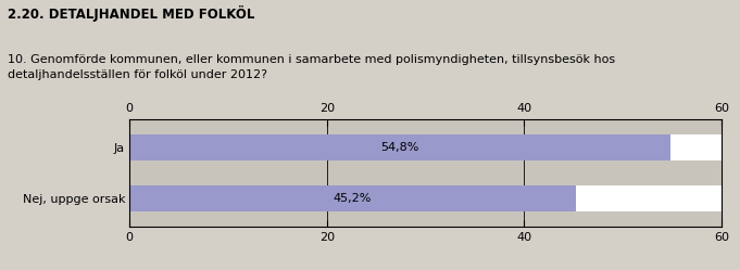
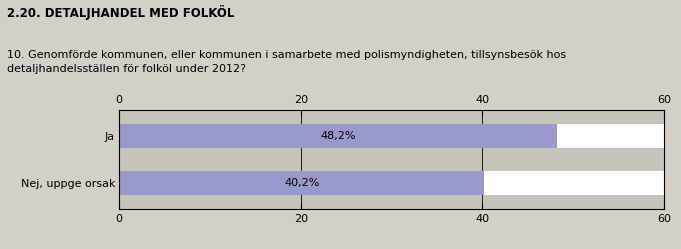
Ja: 54,8% -> 48,2%
Nej, uppge orsak: 45,2% -> 40,2%
